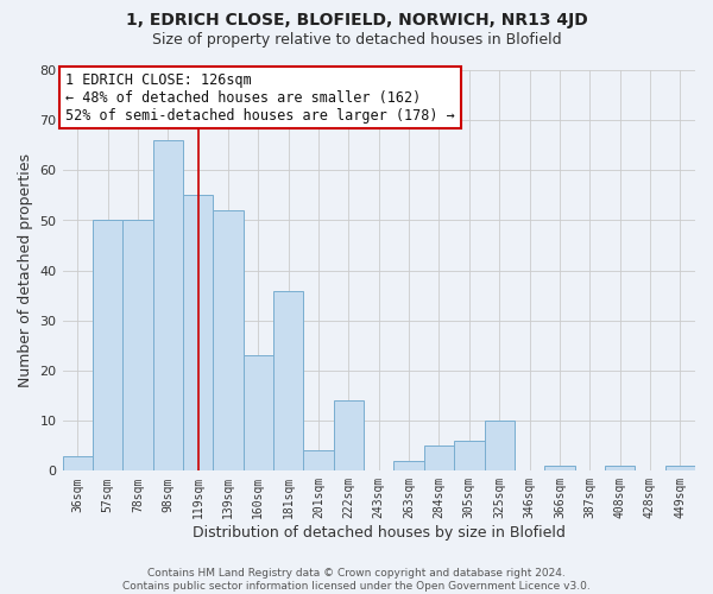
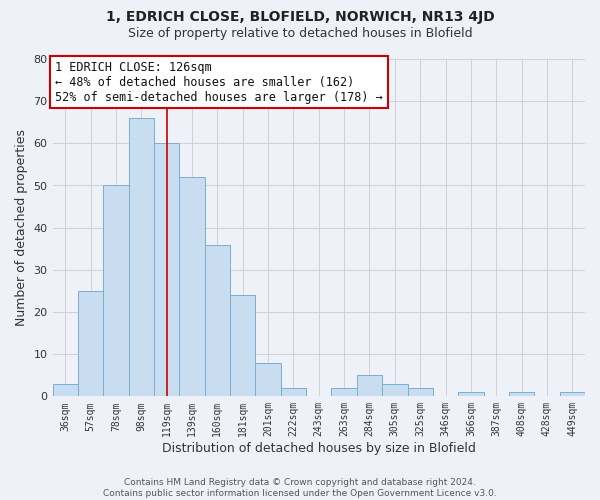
57sqm: 50 -> 25
119sqm: 55 -> 60
160sqm: 23 -> 36
181sqm: 36 -> 24
201sqm: 4 -> 8
222sqm: 14 -> 2
305sqm: 6 -> 3
325sqm: 10 -> 2
